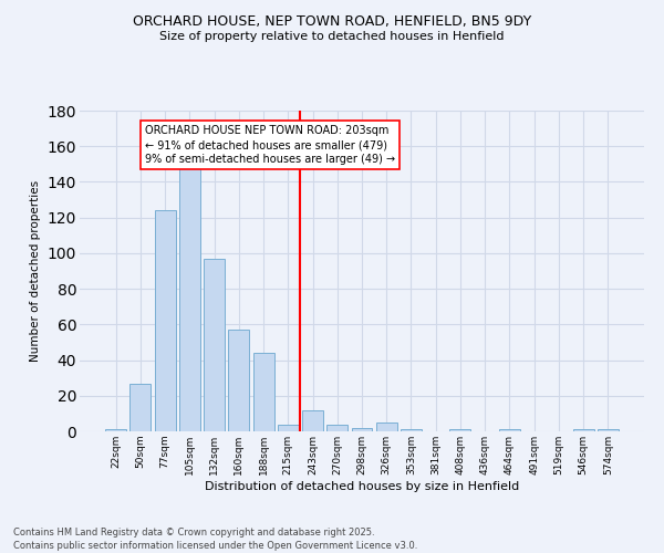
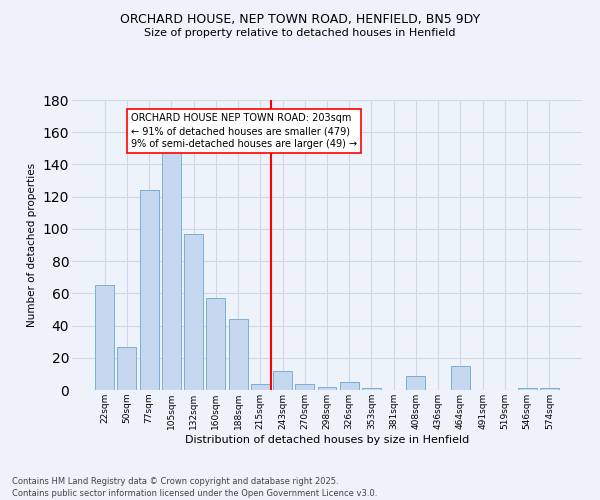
22sqm: 1 -> 65
408sqm: 1 -> 9
464sqm: 1 -> 15
